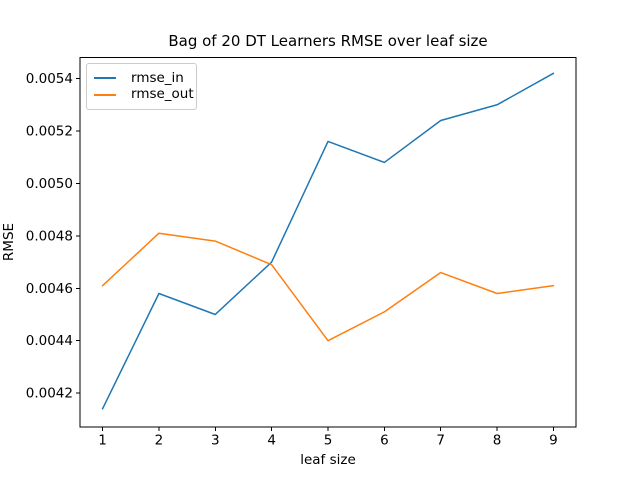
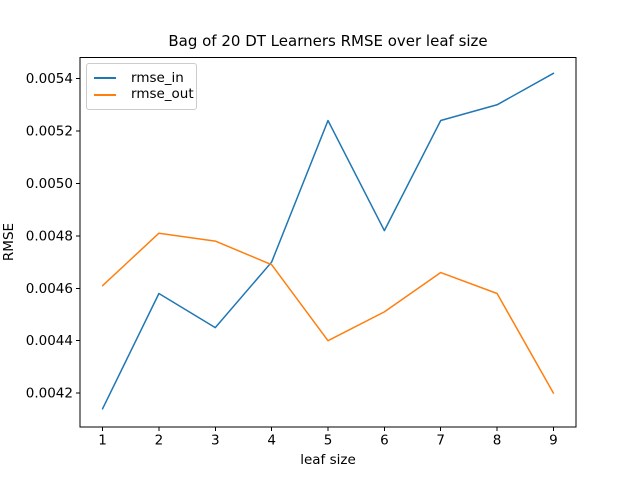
rmse_in/3: 0.00450 -> 0.00445
rmse_in/5: 0.00516 -> 0.00524
rmse_in/6: 0.00508 -> 0.00482
rmse_out/9: 0.00461 -> 0.00420
